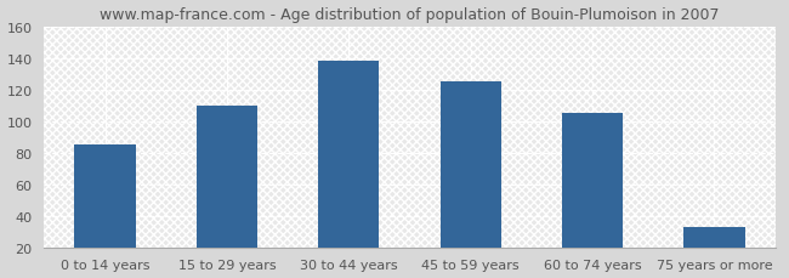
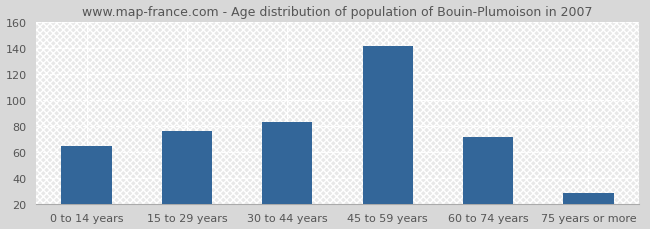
0 to 14 years: 85 -> 64
15 to 29 years: 110 -> 76
30 to 44 years: 138 -> 83
45 to 59 years: 125 -> 141
60 to 74 years: 105 -> 71
75 years or more: 33 -> 28
